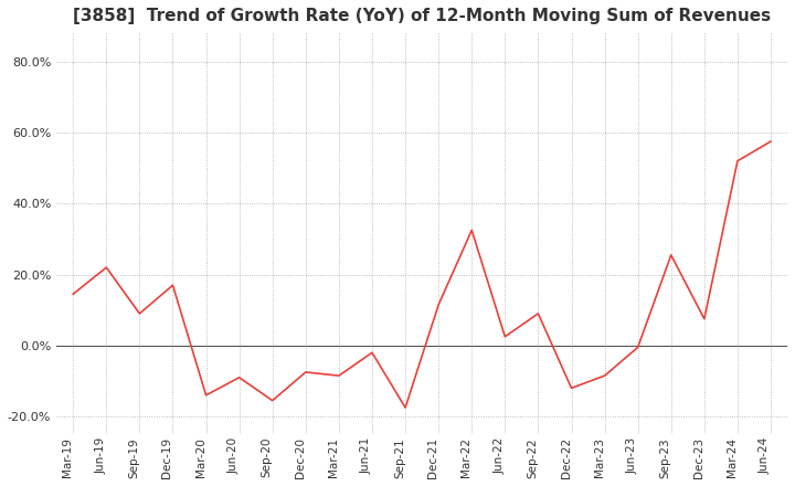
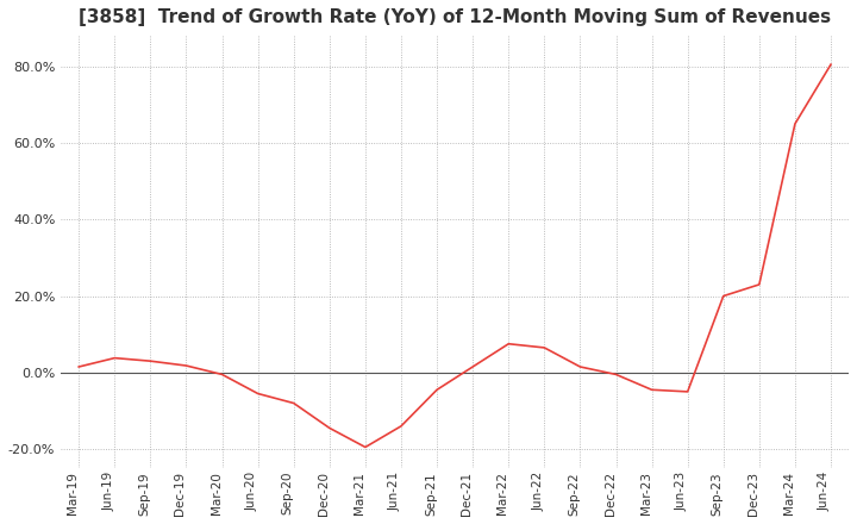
Mar-19: 14.5% -> 1.5%
Jun-19: 22.0% -> 3.8%
Sep-19: 9.0% -> 3.0%
Dec-19: 17.0% -> 1.8%
Mar-20: -14.0% -> -0.5%
Jun-20: -9.0% -> -5.5%
Sep-20: -15.5% -> -8.0%
Dec-20: -7.5% -> -14.5%
Mar-21: -8.5% -> -19.5%
Jun-21: -2.0% -> -14.0%
Sep-21: -17.5% -> -4.5%
Dec-21: 11.5% -> 1.5%
Mar-22: 32.5% -> 7.5%
Jun-22: 2.5% -> 6.5%
Sep-22: 9.0% -> 1.5%
Dec-22: -12.0% -> -0.5%
Mar-23: -8.5% -> -4.5%
Jun-23: -0.5% -> -5.0%
Sep-23: 25.5% -> 20.0%
Dec-23: 7.5% -> 23.0%
Mar-24: 52.0% -> 65.0%
Jun-24: 57.5% -> 80.5%
